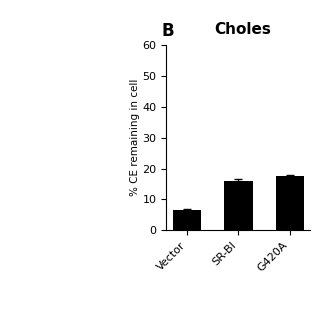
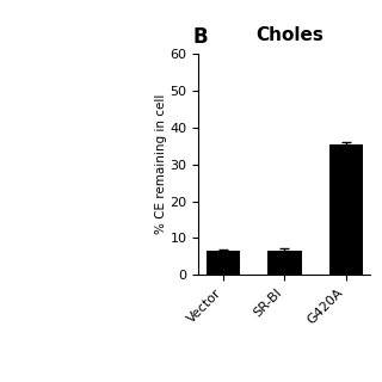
SR-BI: 16.0 -> 6.5
G420A: 17.5 -> 35.5
